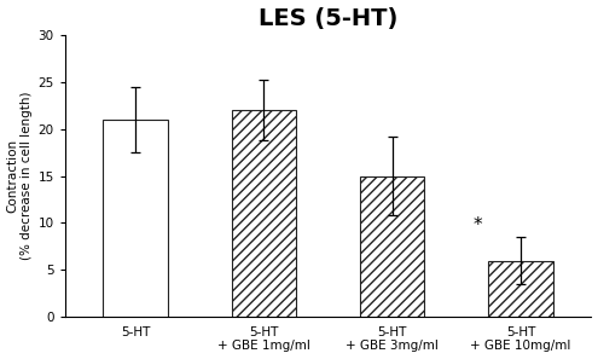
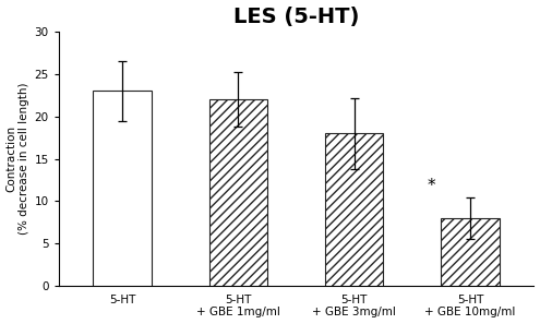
5-HT: 21 -> 23
5-HT + GBE 3mg/ml: 15 -> 18
5-HT + GBE 10mg/ml: 6 -> 8
